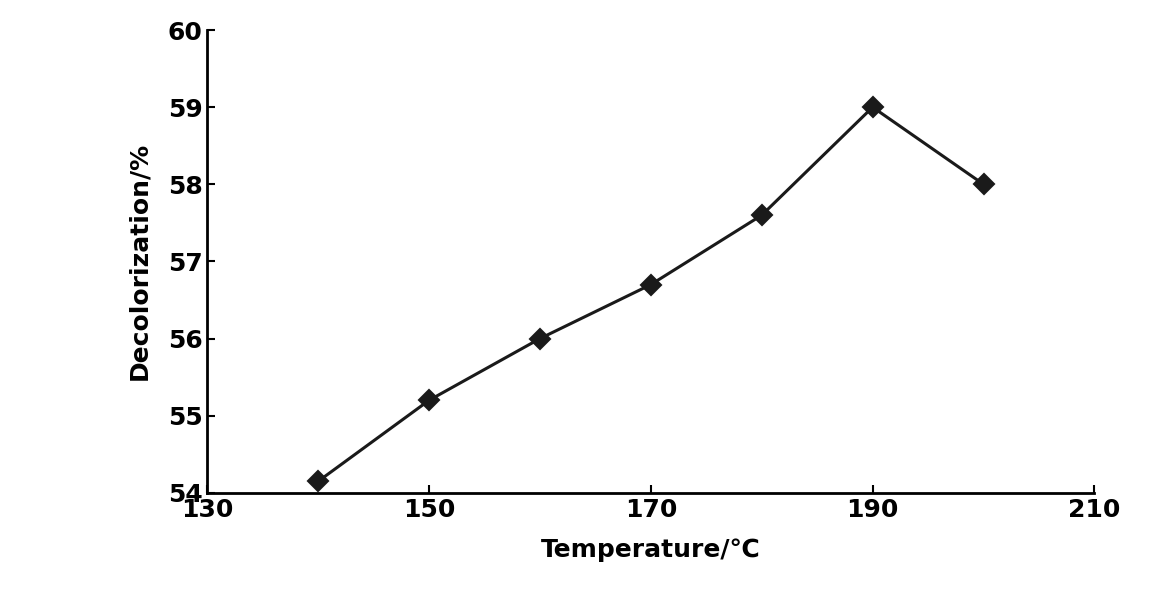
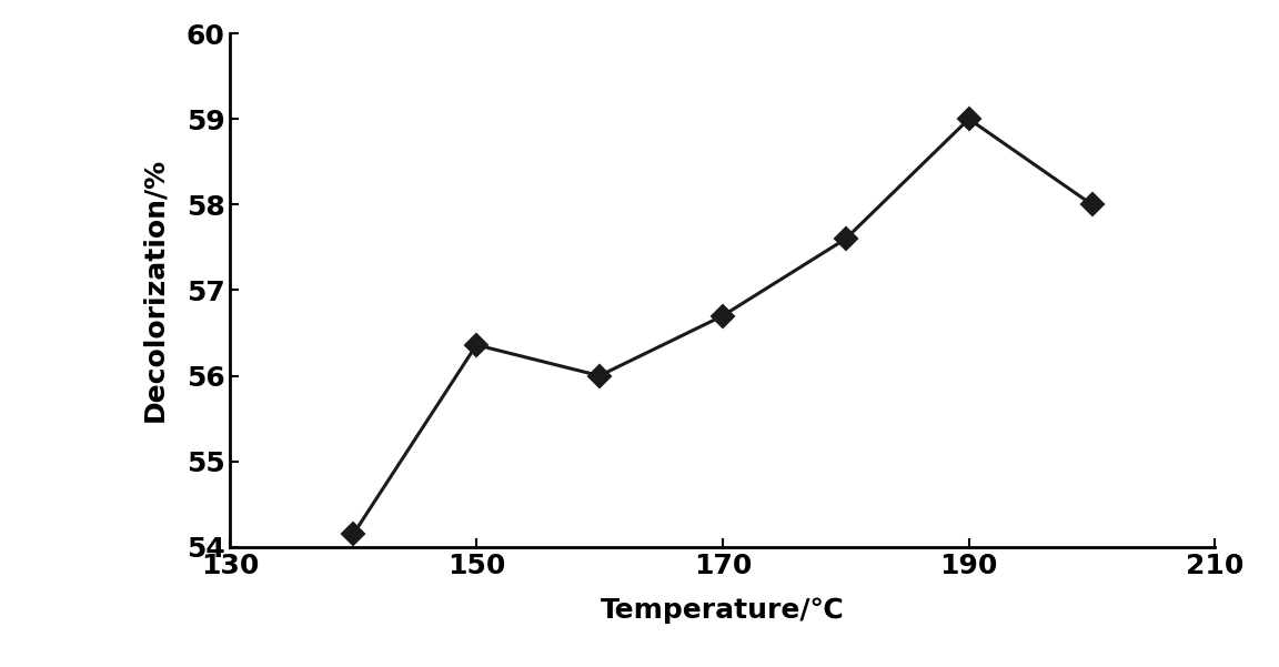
150: 55.20 -> 56.36
